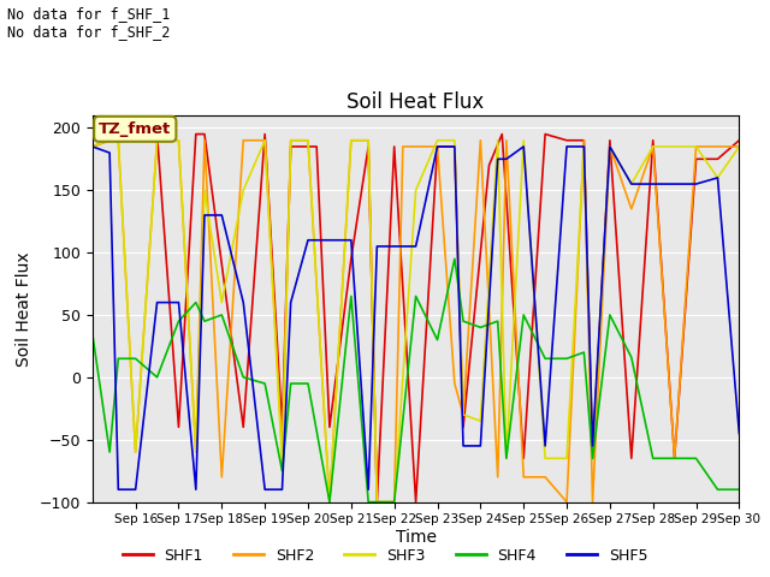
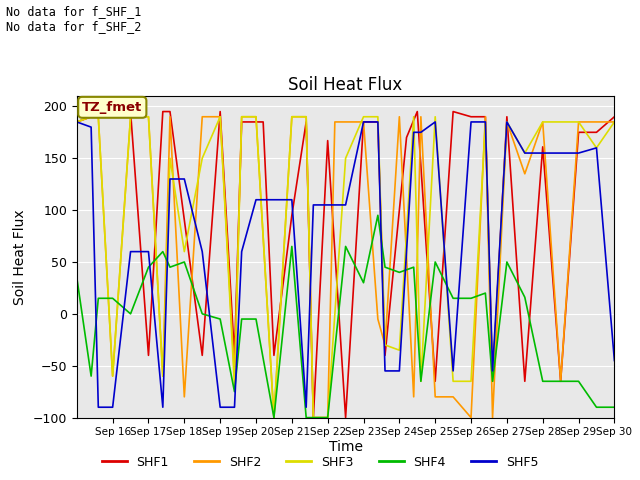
SHF1/Sep 22: 185 -> 167
SHF1/Sep 28: 190 -> 161
